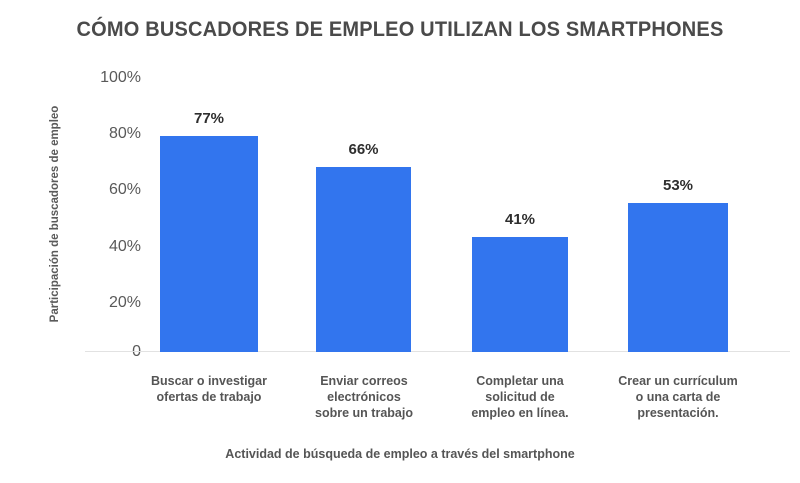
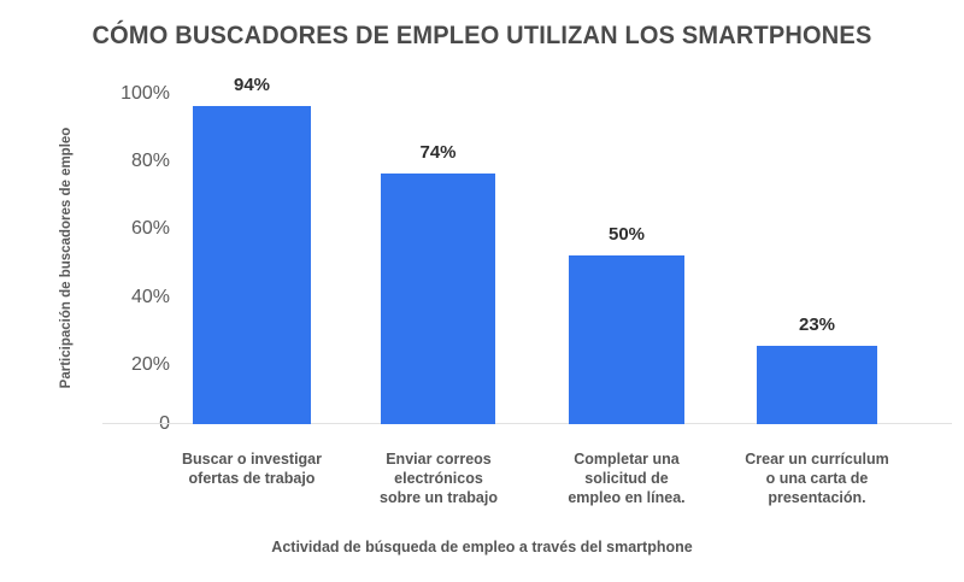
Buscar o investigar ofertas de trabajo: 77% -> 94%
Enviar correos electrónicos sobre un trabajo: 66% -> 74%
Completar una solicitud de empleo en línea.: 41% -> 50%
Crear un currículum o una carta de presentación.: 53% -> 23%
